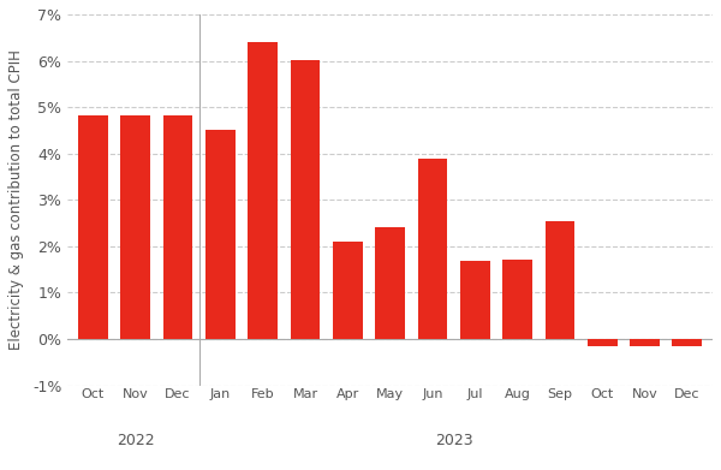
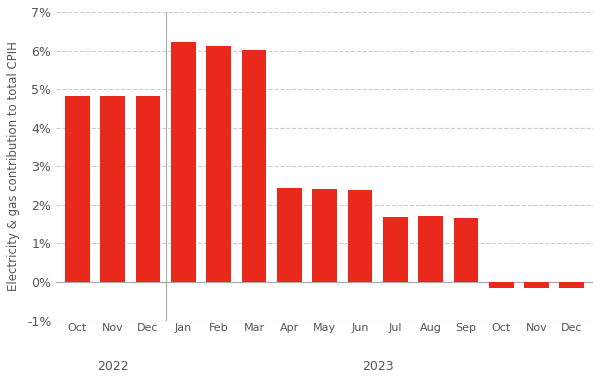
Jan: 4.50% -> 6.22%
Feb: 6.40% -> 6.13%
Apr: 2.10% -> 2.45%
Jun: 3.90% -> 2.38%
Sep: 2.55% -> 1.65%
